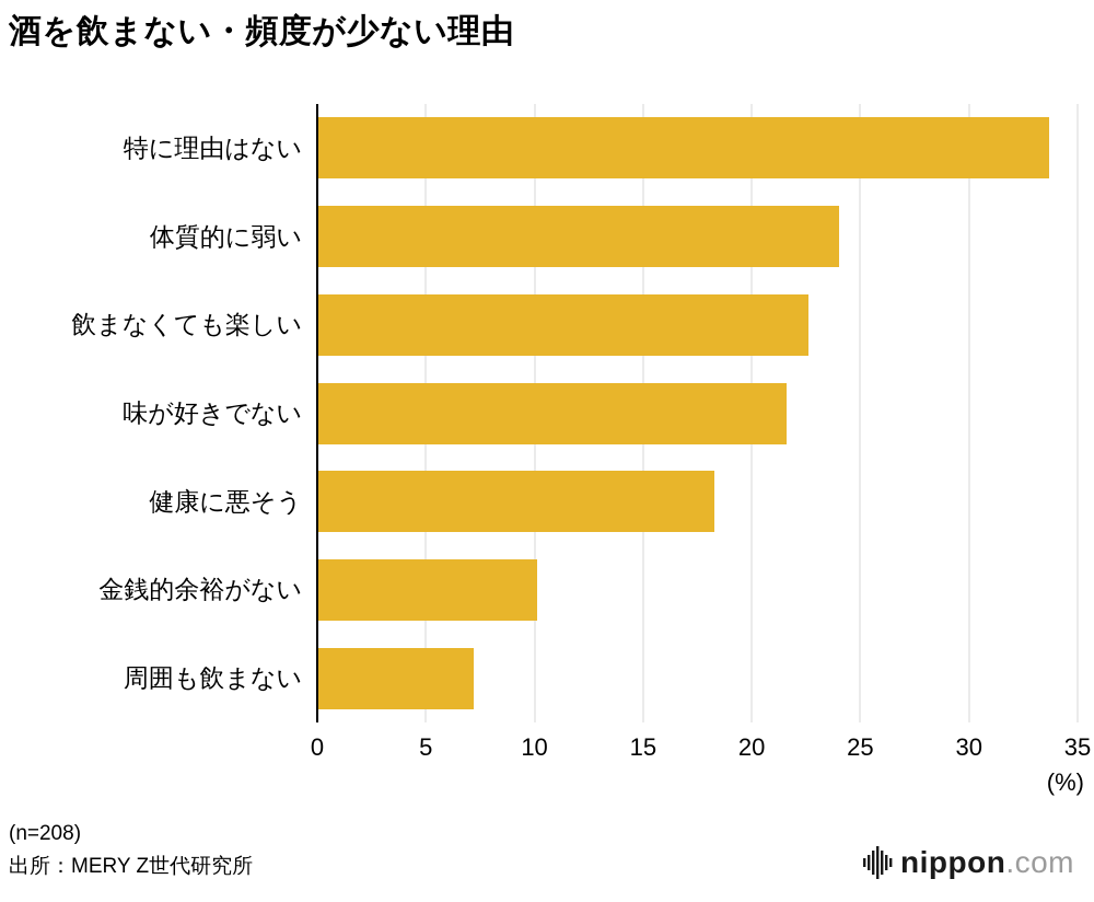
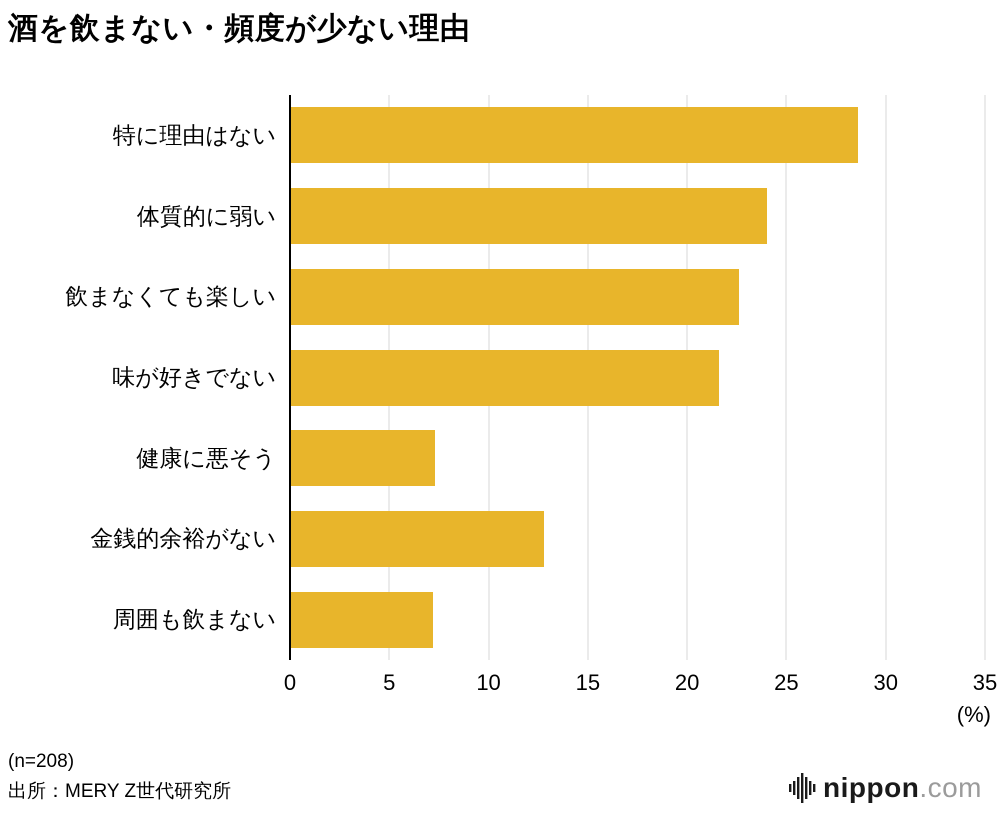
特に理由はない: 33.7 -> 28.6
健康に悪そう: 18.3 -> 7.3
金銭的余裕がない: 10.1 -> 12.8
